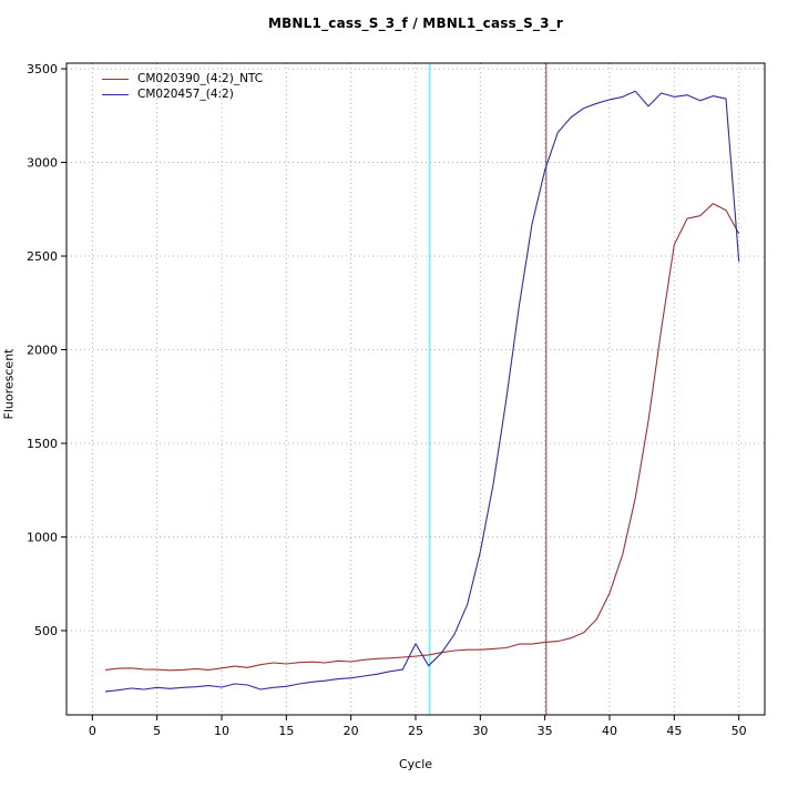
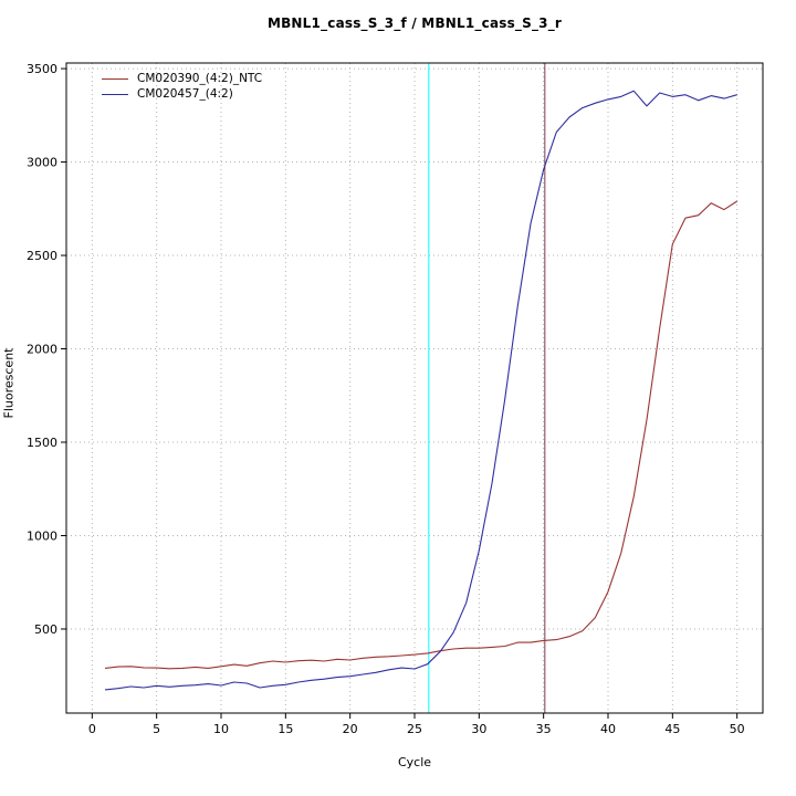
CM020457_(4:2)/25: 430 -> 290
CM020390_(4:2)_NTC/50: 2620 -> 2790
CM020457_(4:2)/50: 2470 -> 3360
